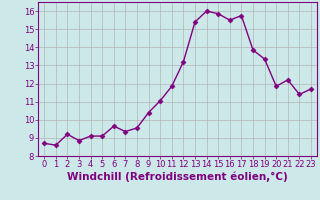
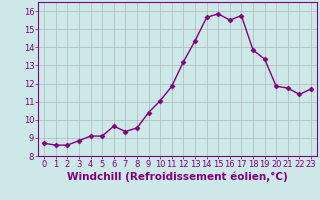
2: 9.2 -> 8.6
13: 15.4 -> 14.3
14: 16.0 -> 15.7
21: 12.2 -> 11.8
